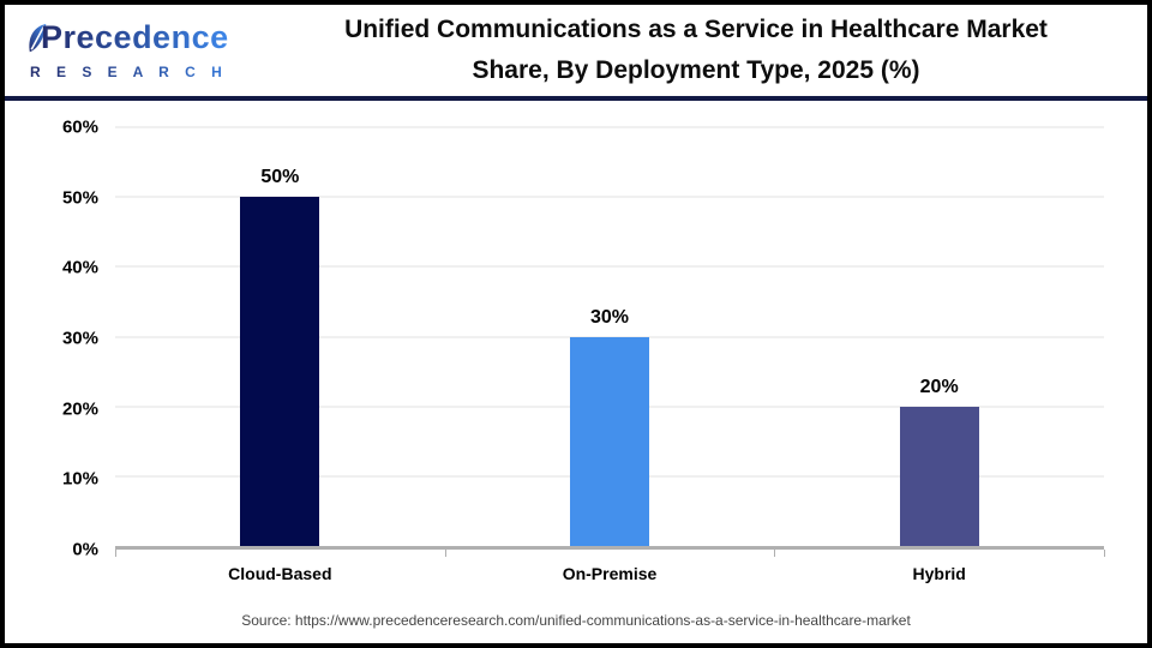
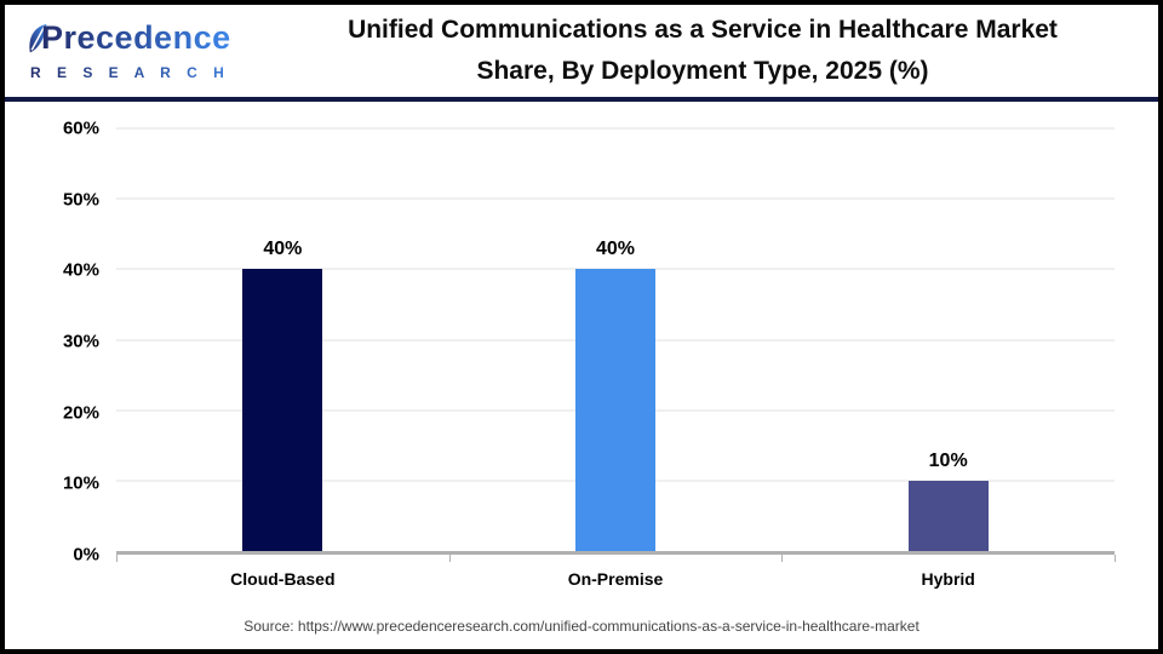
Cloud-Based: 50% -> 40%
On-Premise: 30% -> 40%
Hybrid: 20% -> 10%
